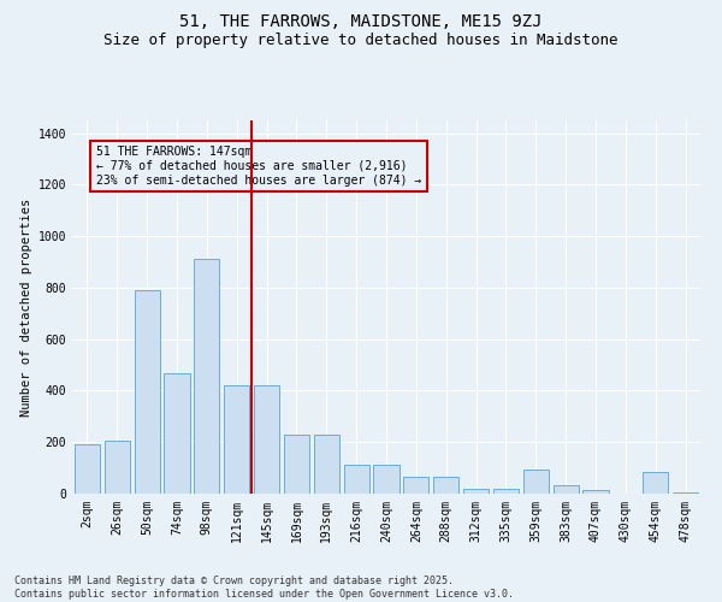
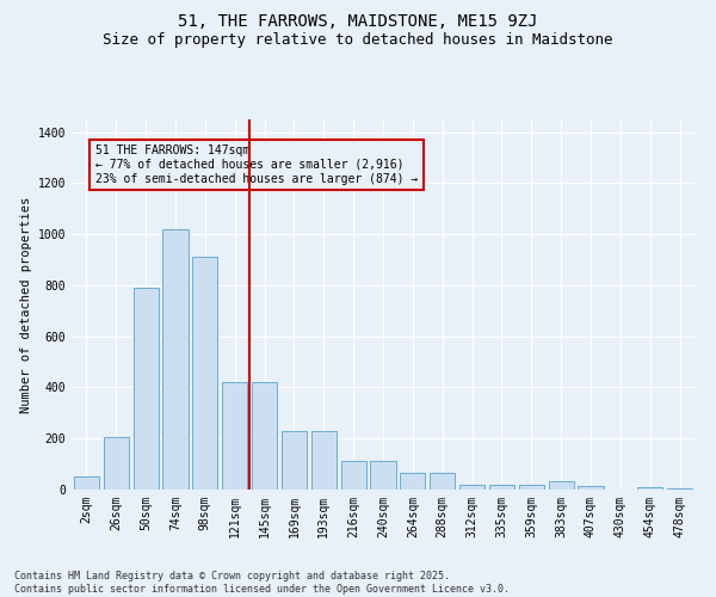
2sqm: 190 -> 50
74sqm: 470 -> 1020
359sqm: 95 -> 20
454sqm: 85 -> 10
